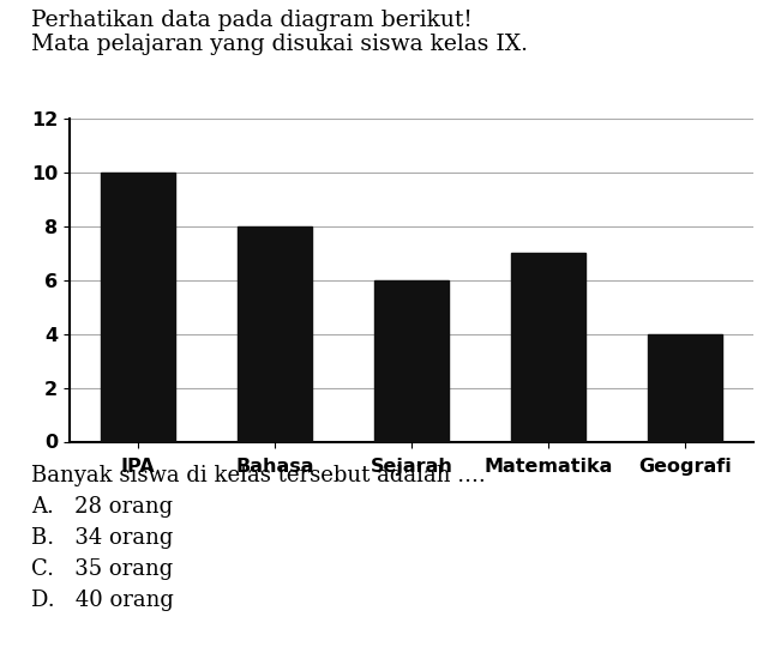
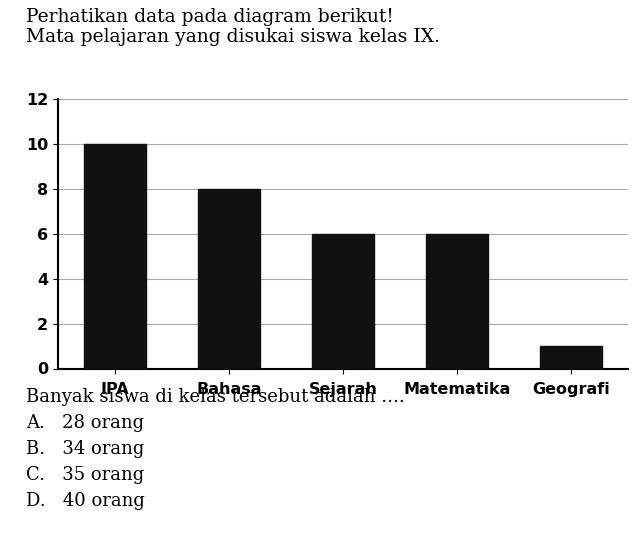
Matematika: 7 -> 6
Geografi: 4 -> 1
